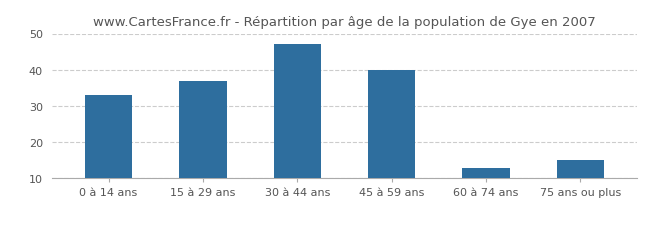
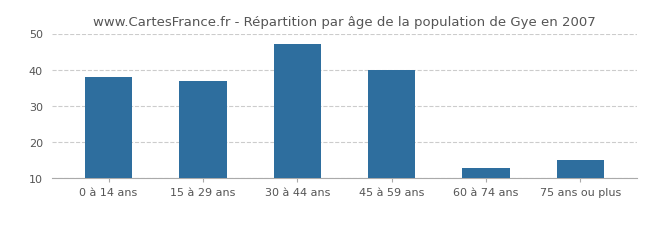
0 à 14 ans: 33 -> 38
